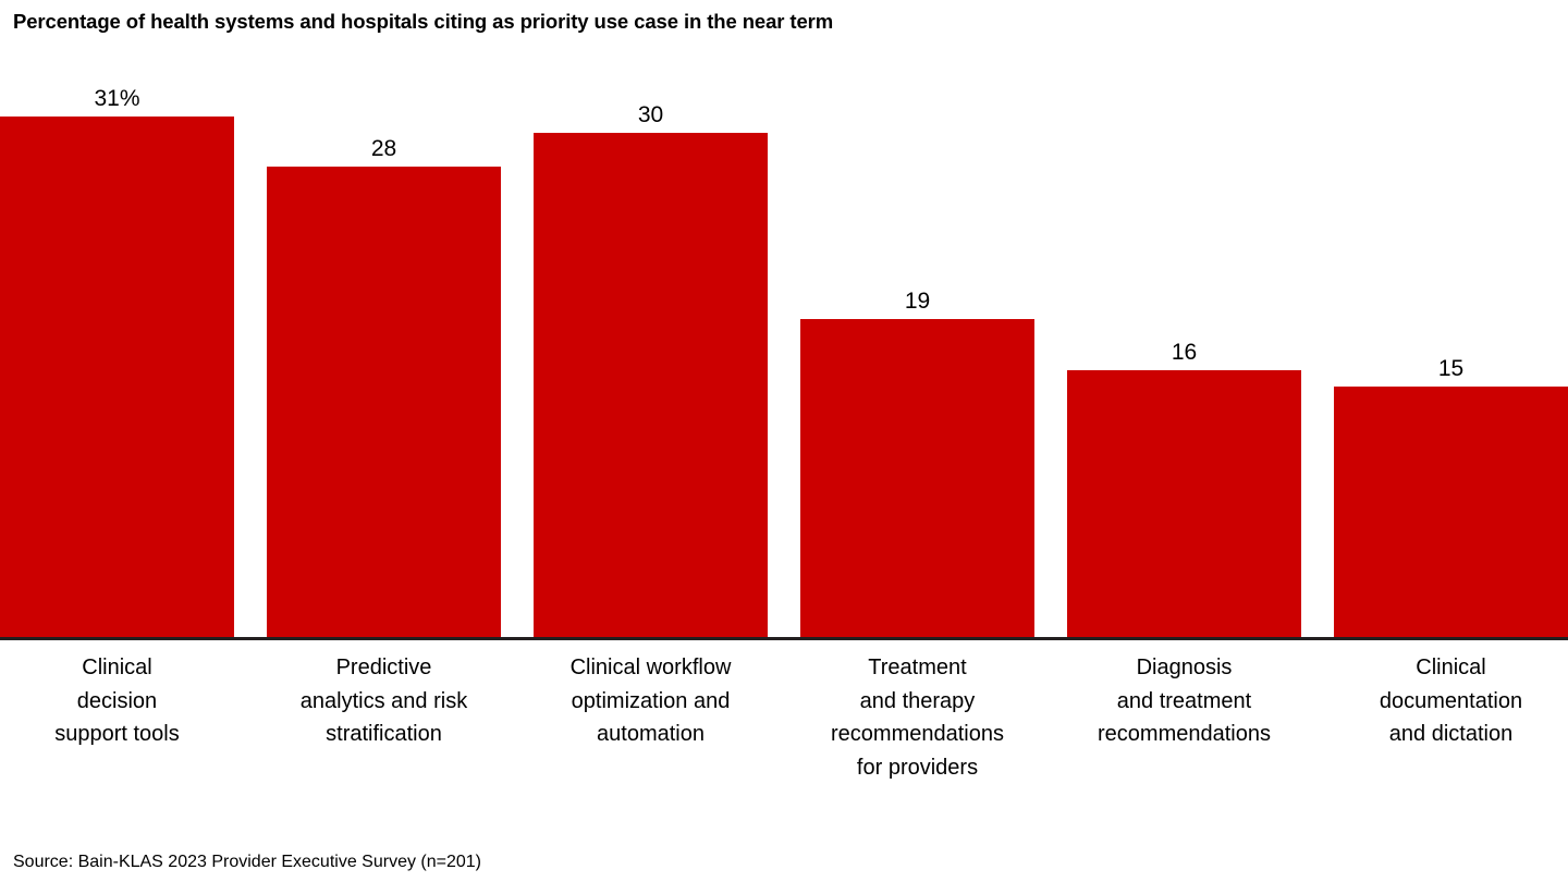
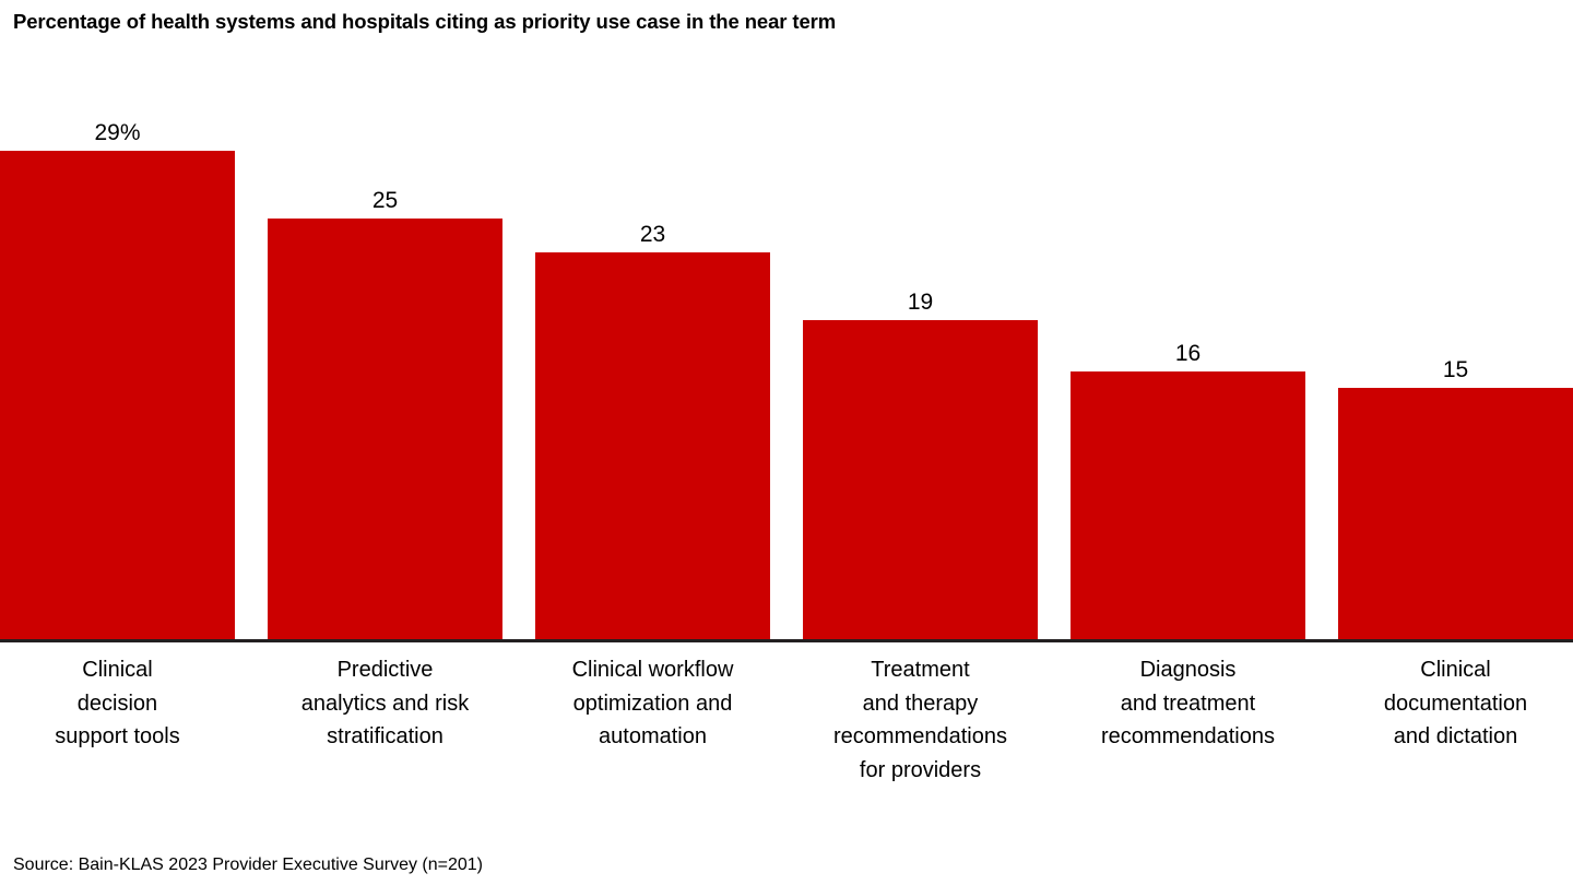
Clinical decision support tools: 31% -> 29%
Predictive analytics and risk stratification: 28 -> 25
Clinical workflow optimization and automation: 30 -> 23
